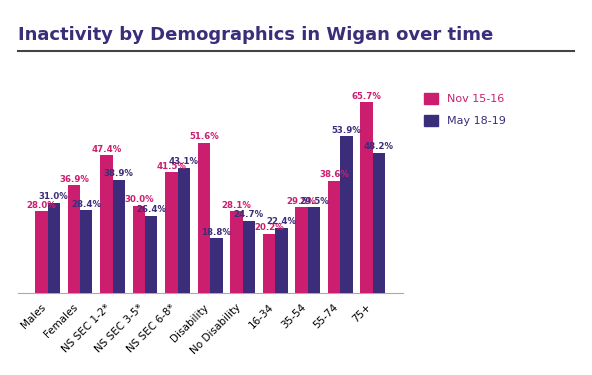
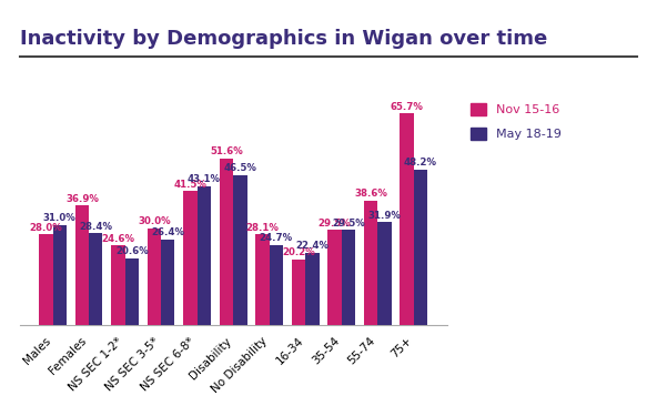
Nov 15-16/NS SEC 1-2*: 47.4% -> 24.6%
May 18-19/NS SEC 1-2*: 38.9% -> 20.6%
May 18-19/Disability: 18.8% -> 46.5%
May 18-19/55-74: 53.9% -> 31.9%
